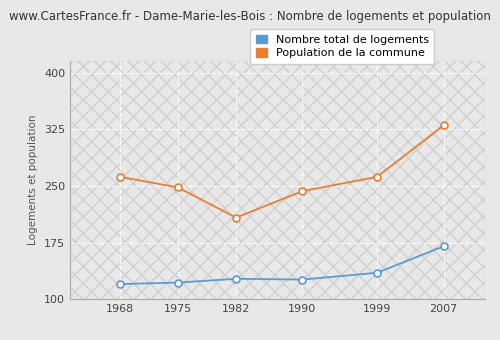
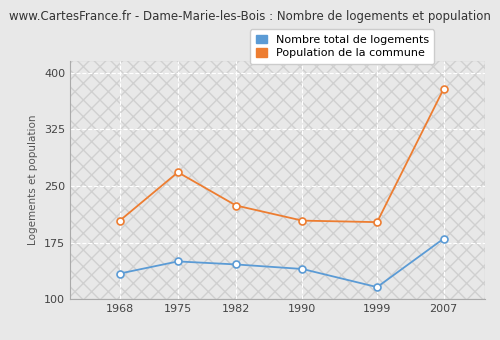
Nombre total de logements/1968: 120 -> 134
Population de la commune/1968: 262 -> 204
Nombre total de logements/1975: 122 -> 150
Population de la commune/1975: 248 -> 268
Nombre total de logements/1982: 127 -> 146
Population de la commune/1982: 208 -> 224
Nombre total de logements/1990: 126 -> 140
Population de la commune/1990: 243 -> 204
Nombre total de logements/1999: 135 -> 116
Population de la commune/1999: 262 -> 202
Nombre total de logements/2007: 170 -> 180
Population de la commune/2007: 330 -> 378
